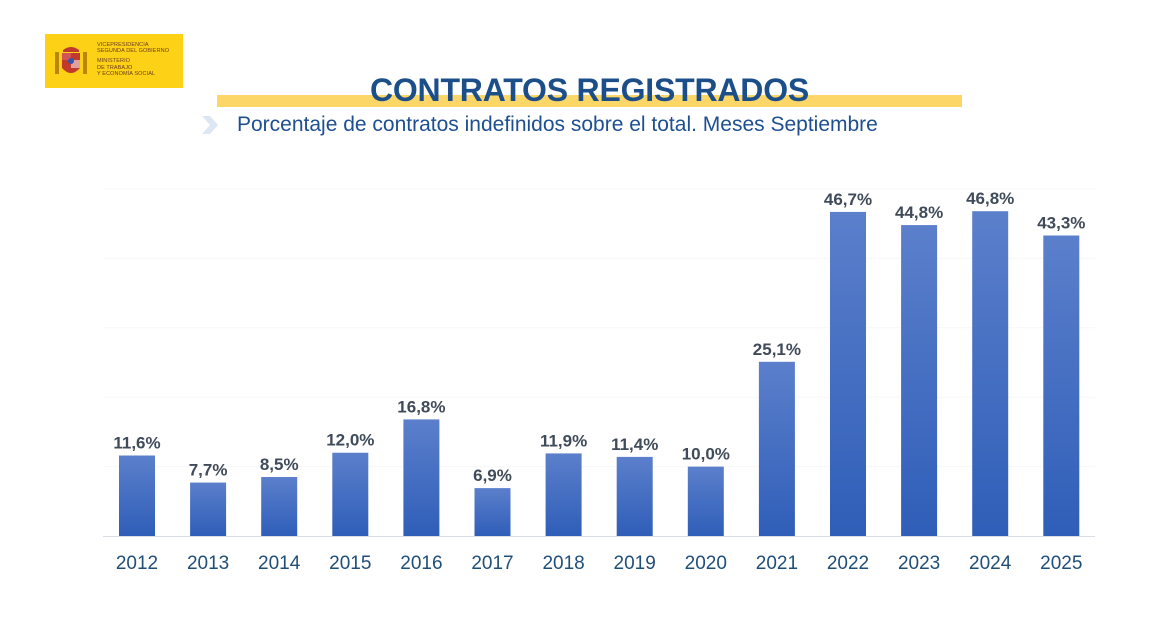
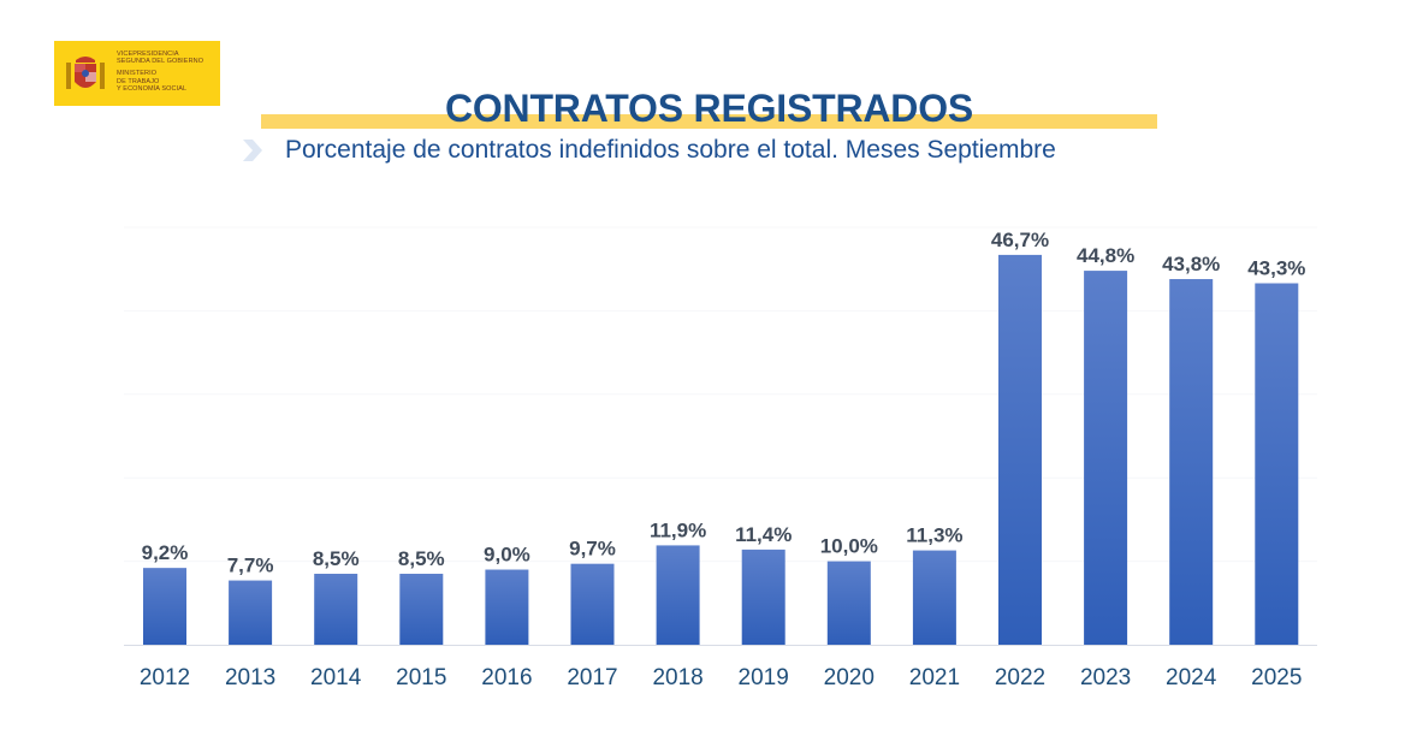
2012: 11,6% -> 9,2%
2015: 12,0% -> 8,5%
2016: 16,8% -> 9,0%
2017: 6,9% -> 9,7%
2021: 25,1% -> 11,3%
2024: 46,8% -> 43,8%
